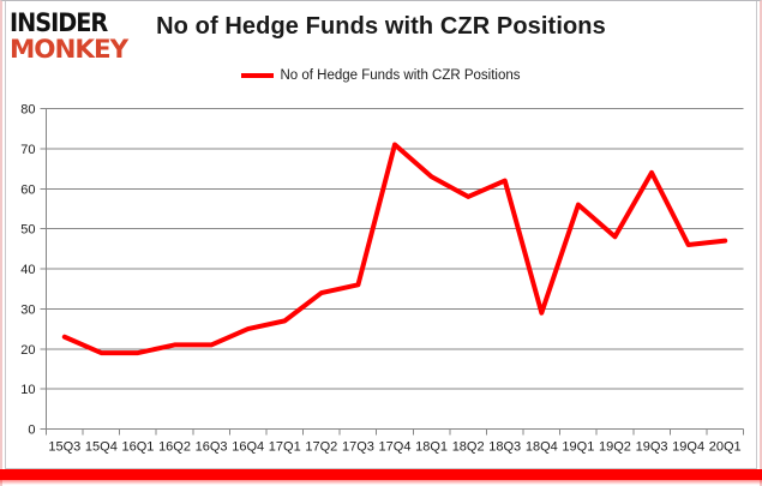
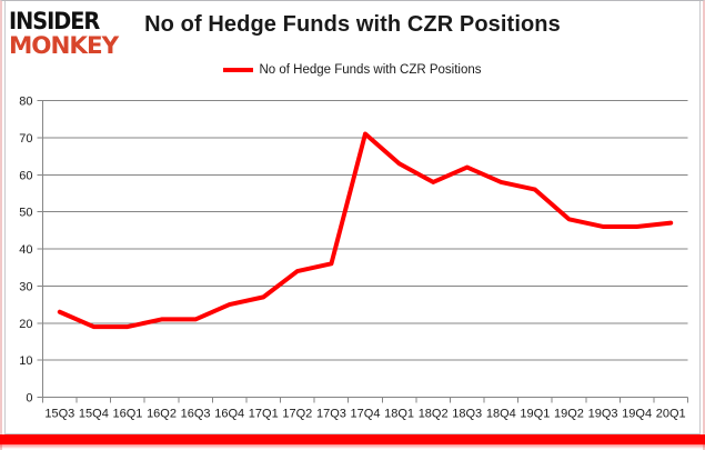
18Q4: 29 -> 58
19Q3: 64 -> 46
